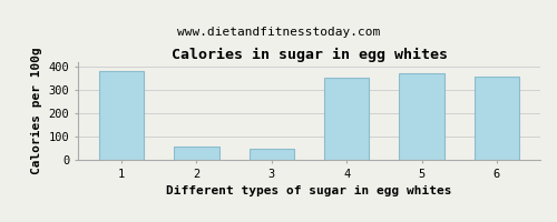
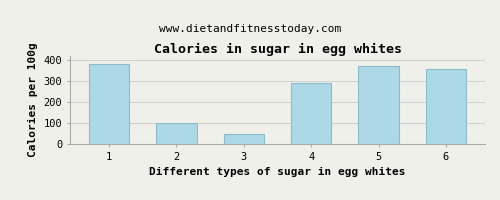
2: 55 -> 100
4: 352 -> 290
